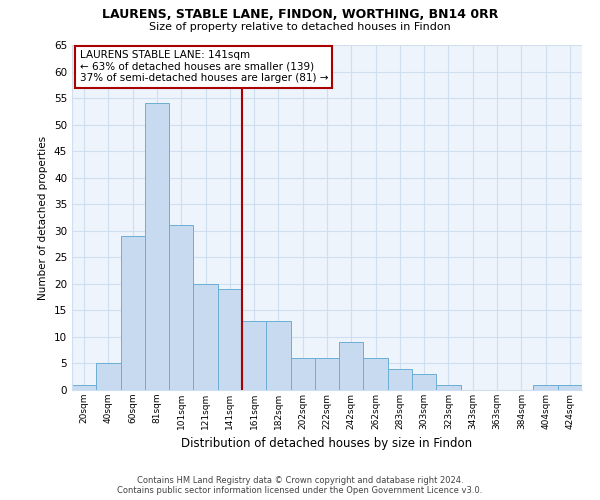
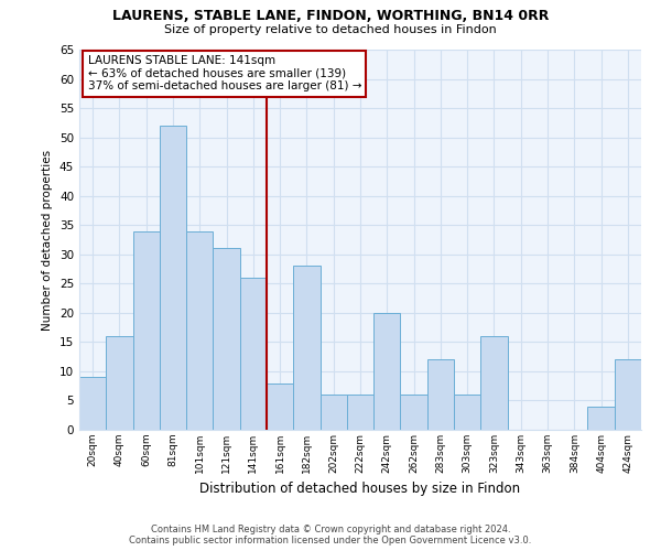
20sqm: 1 -> 9
40sqm: 5 -> 16
60sqm: 29 -> 34
81sqm: 54 -> 52
101sqm: 31 -> 34
121sqm: 20 -> 31
141sqm: 19 -> 26
161sqm: 13 -> 8
182sqm: 13 -> 28
242sqm: 9 -> 20
283sqm: 4 -> 12
303sqm: 3 -> 6
323sqm: 1 -> 16
404sqm: 1 -> 4
424sqm: 1 -> 12
